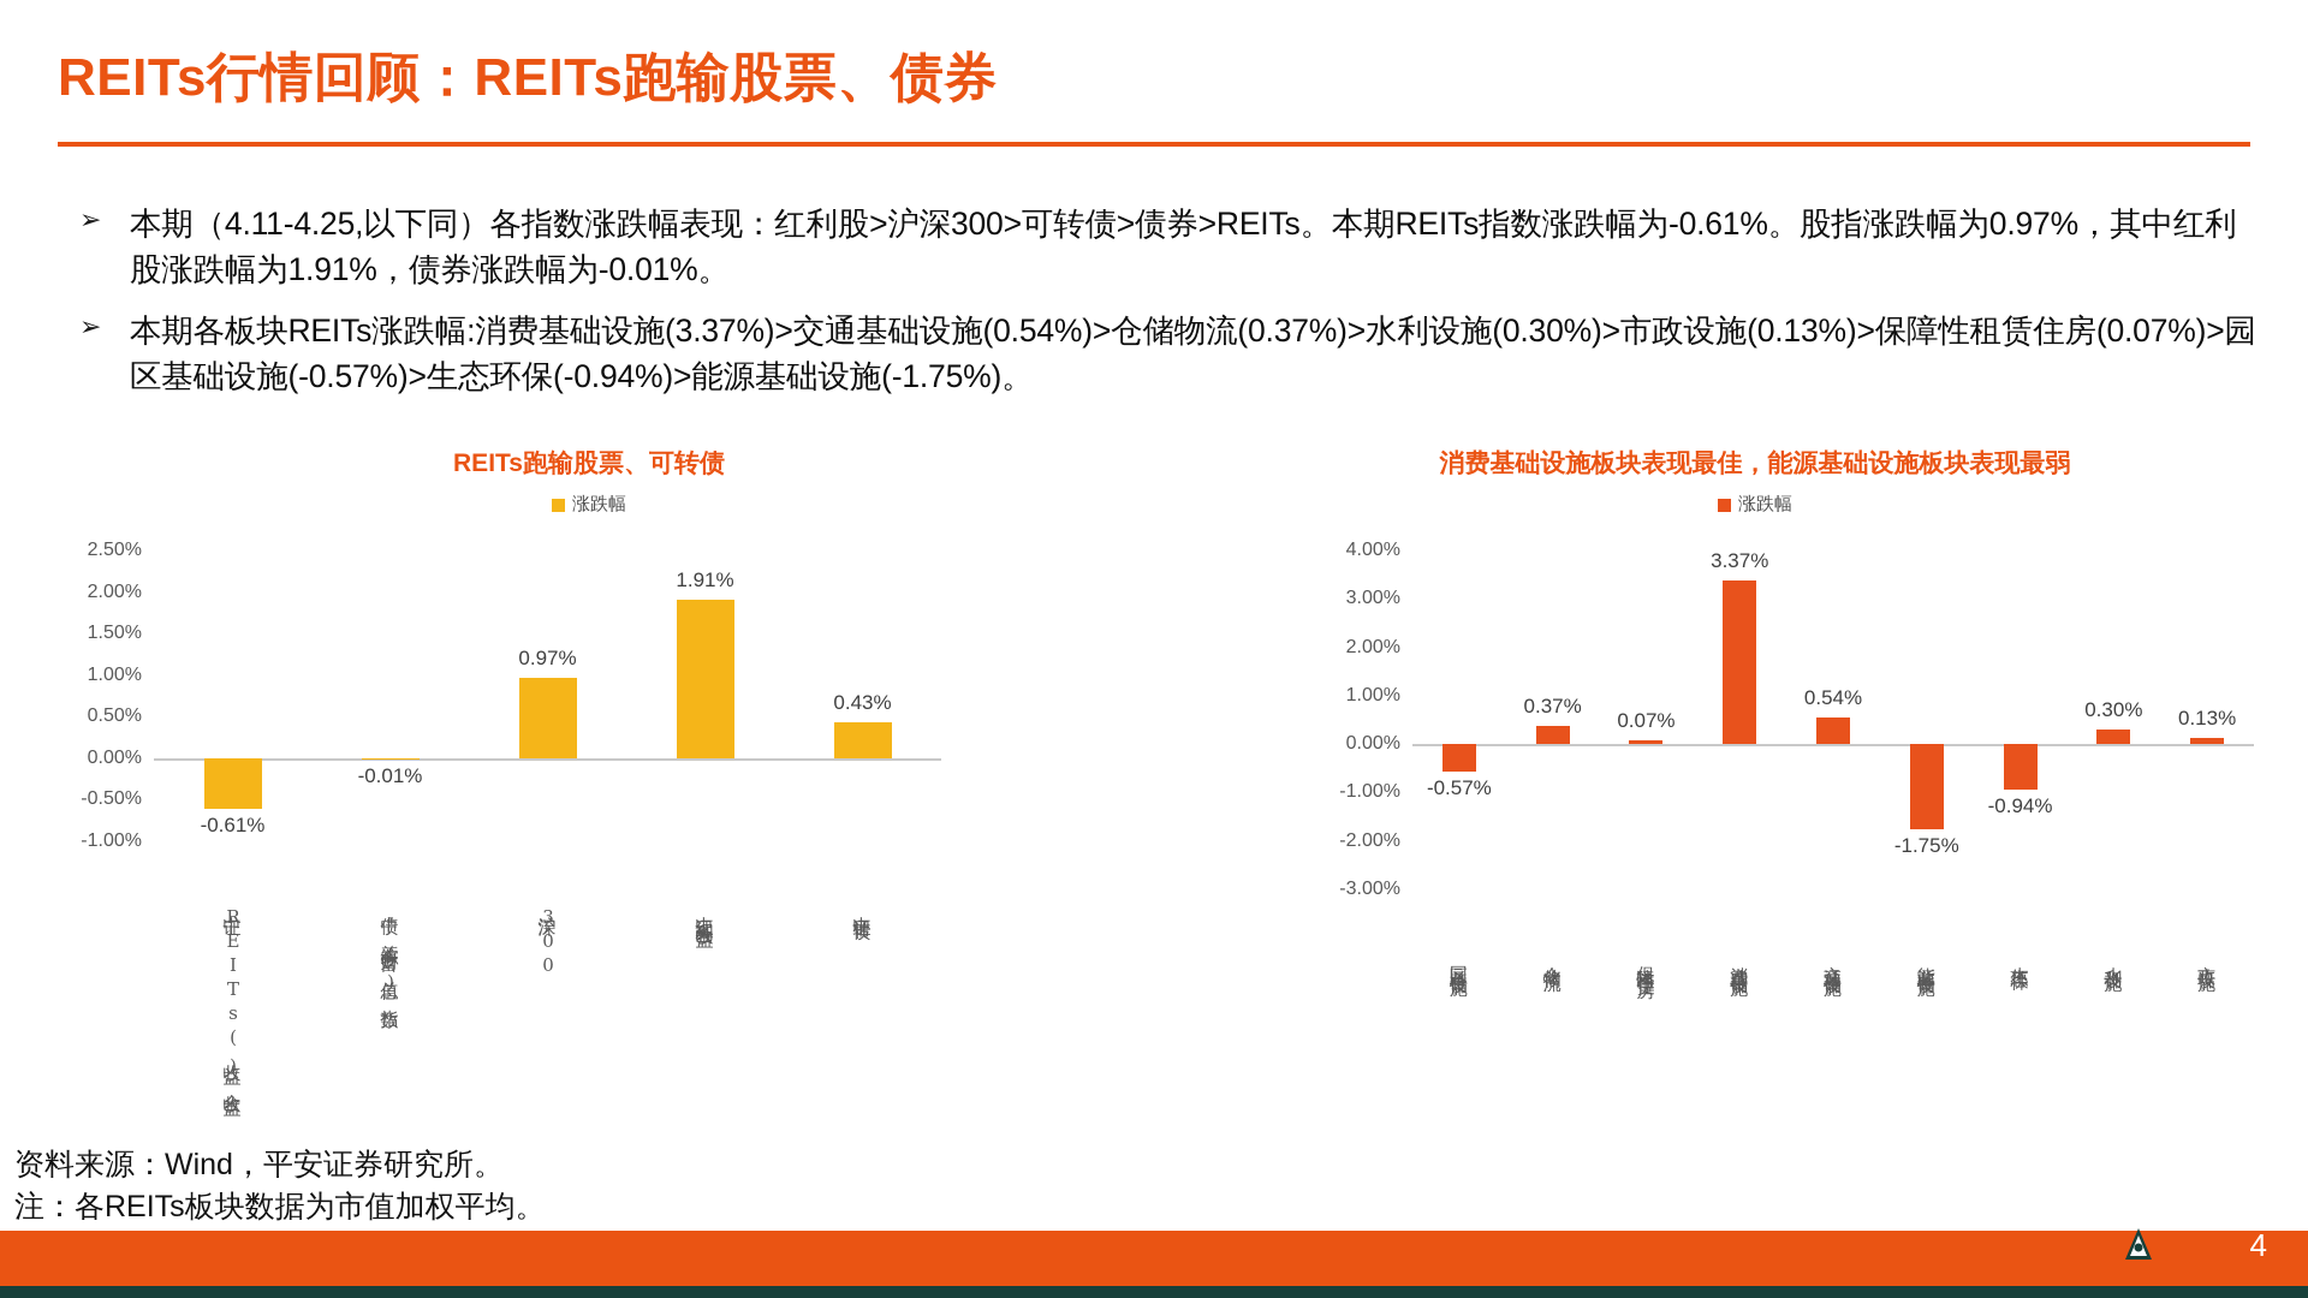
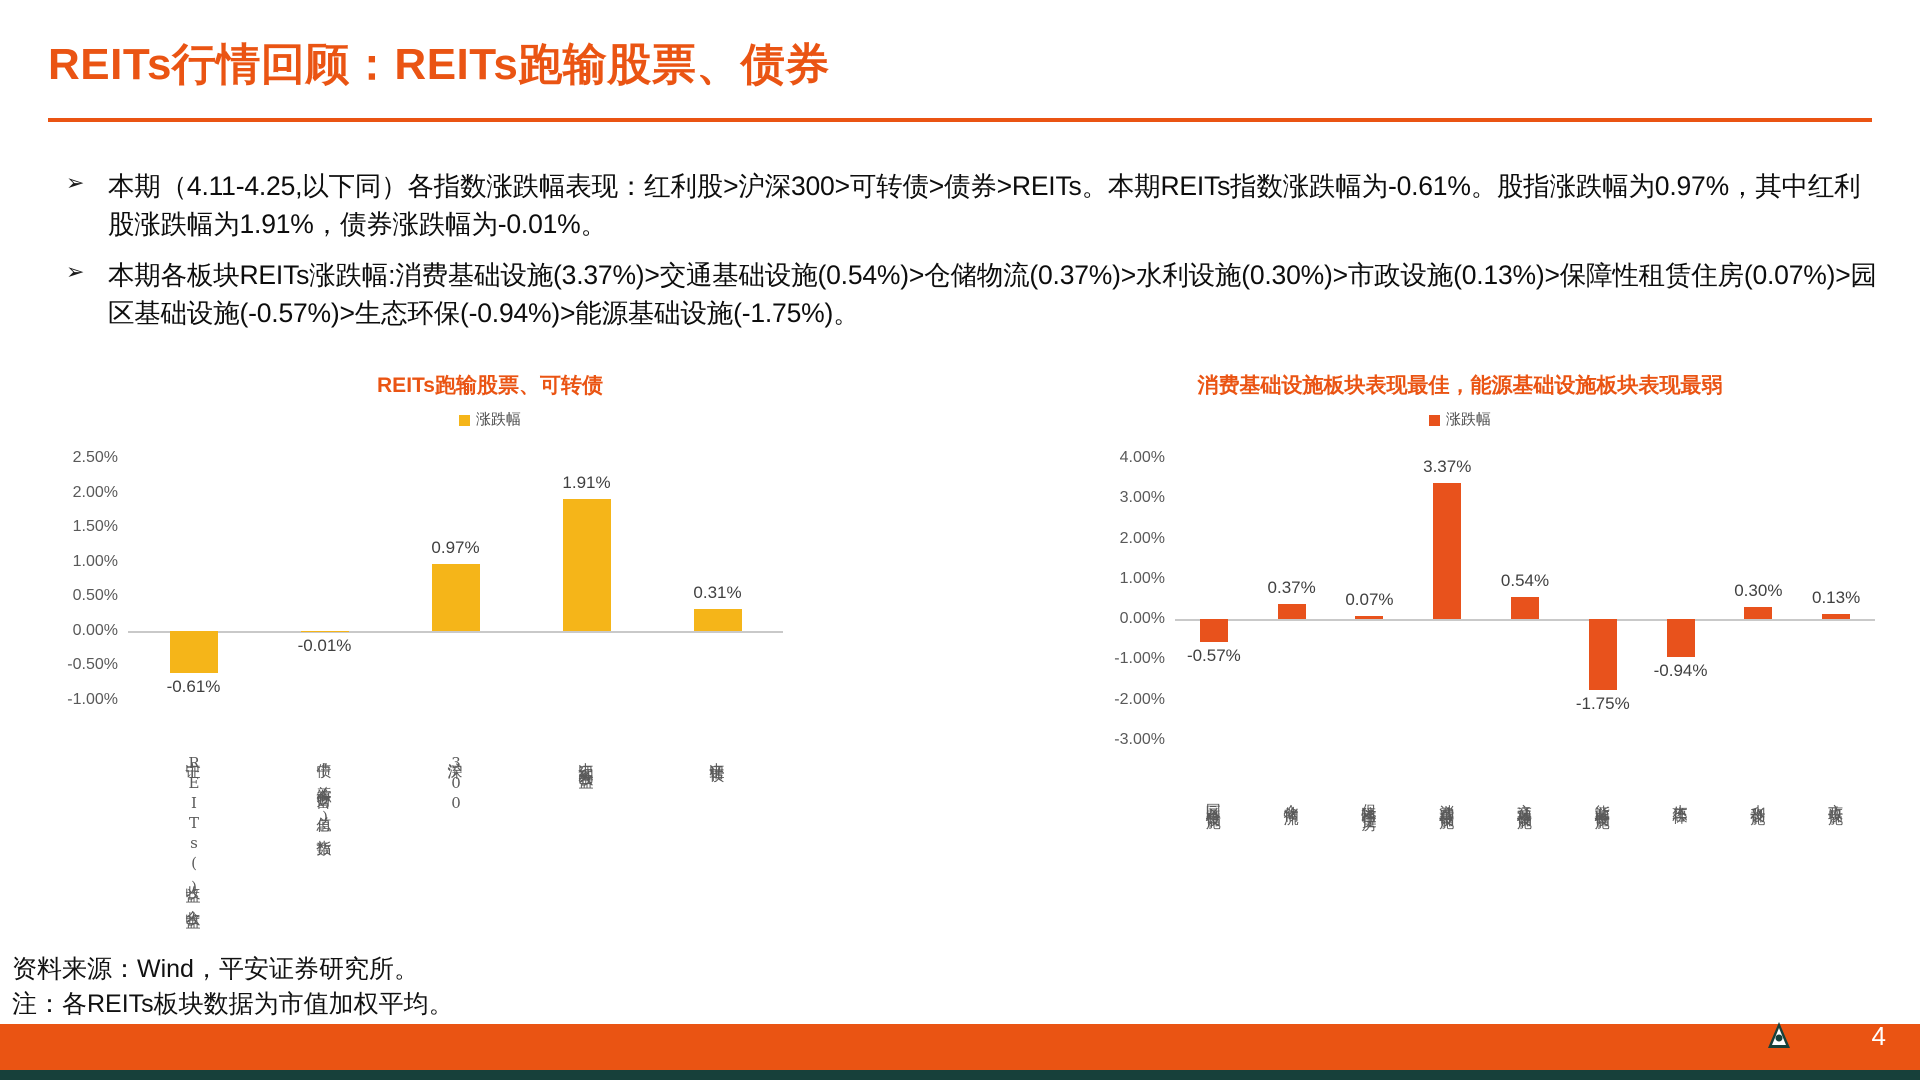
REITs跑输股票、可转债/中证转债: 0.43% -> 0.31%
